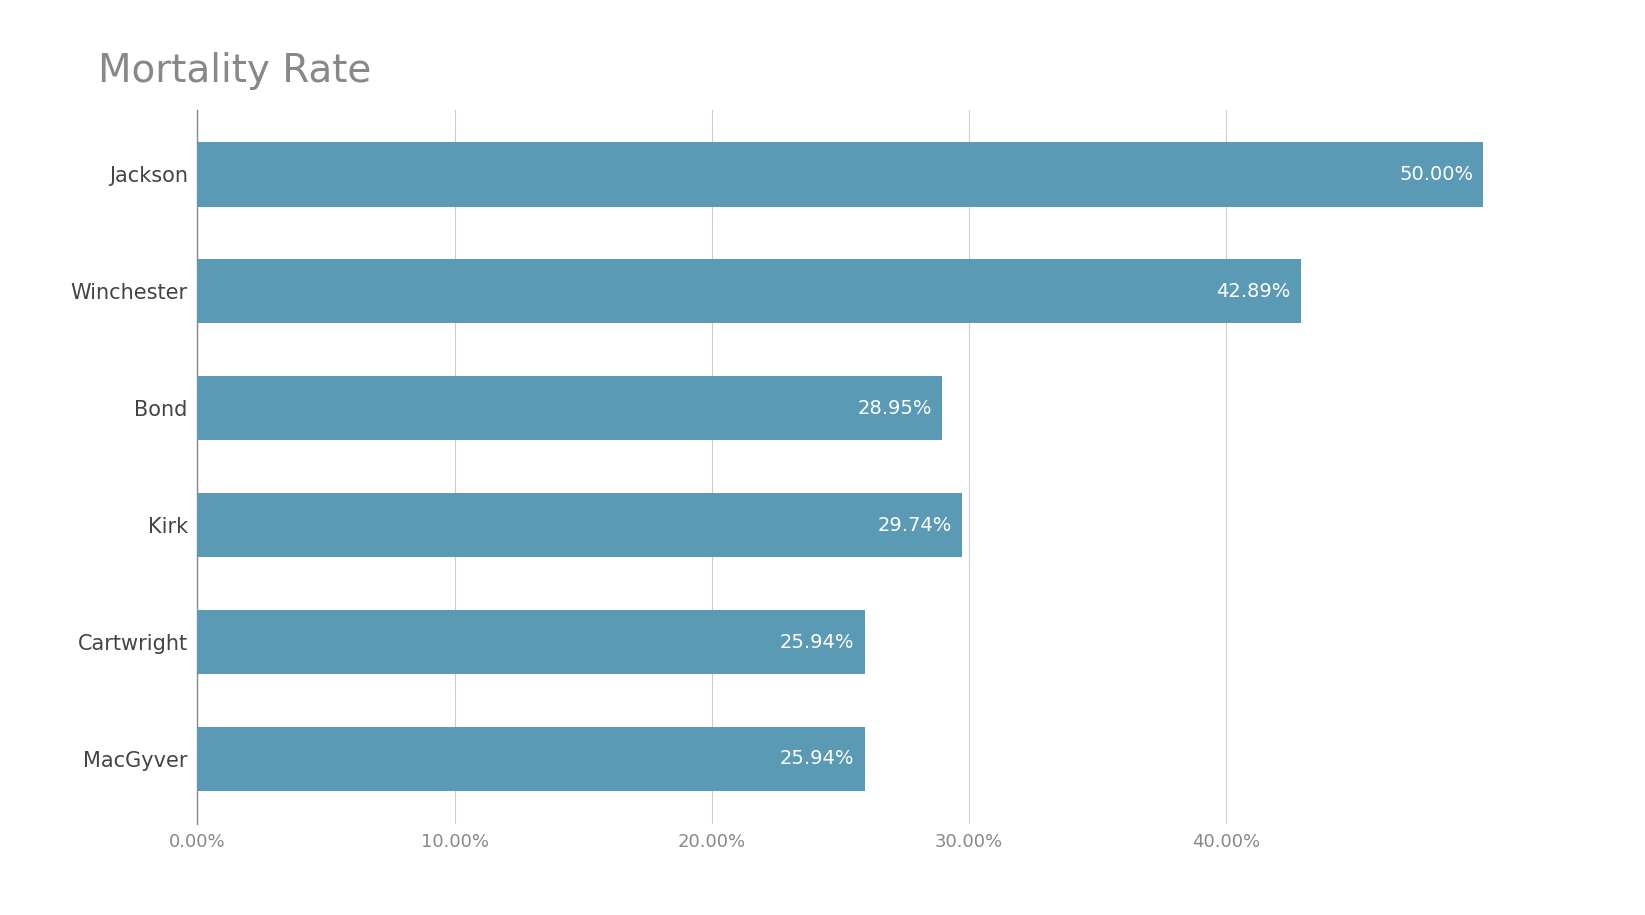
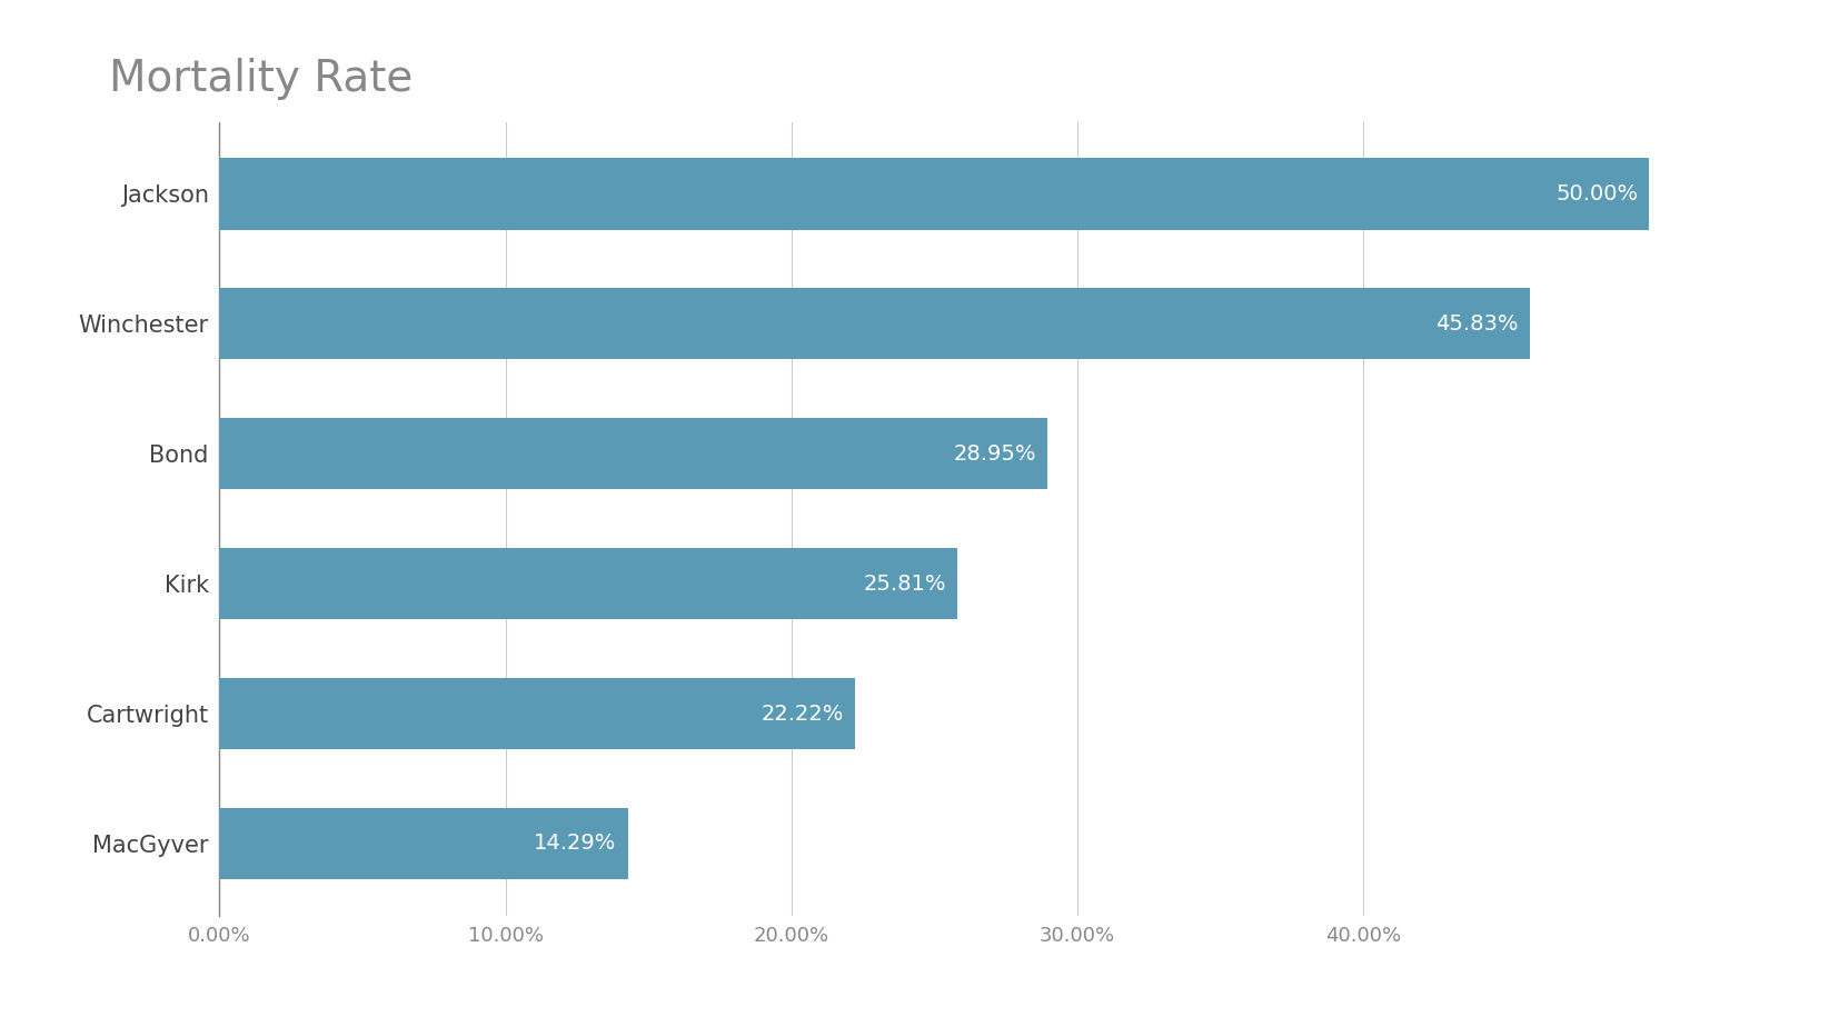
Winchester: 42.89% -> 45.83%
Kirk: 29.74% -> 25.81%
Cartwright: 25.94% -> 22.22%
MacGyver: 25.94% -> 14.29%
